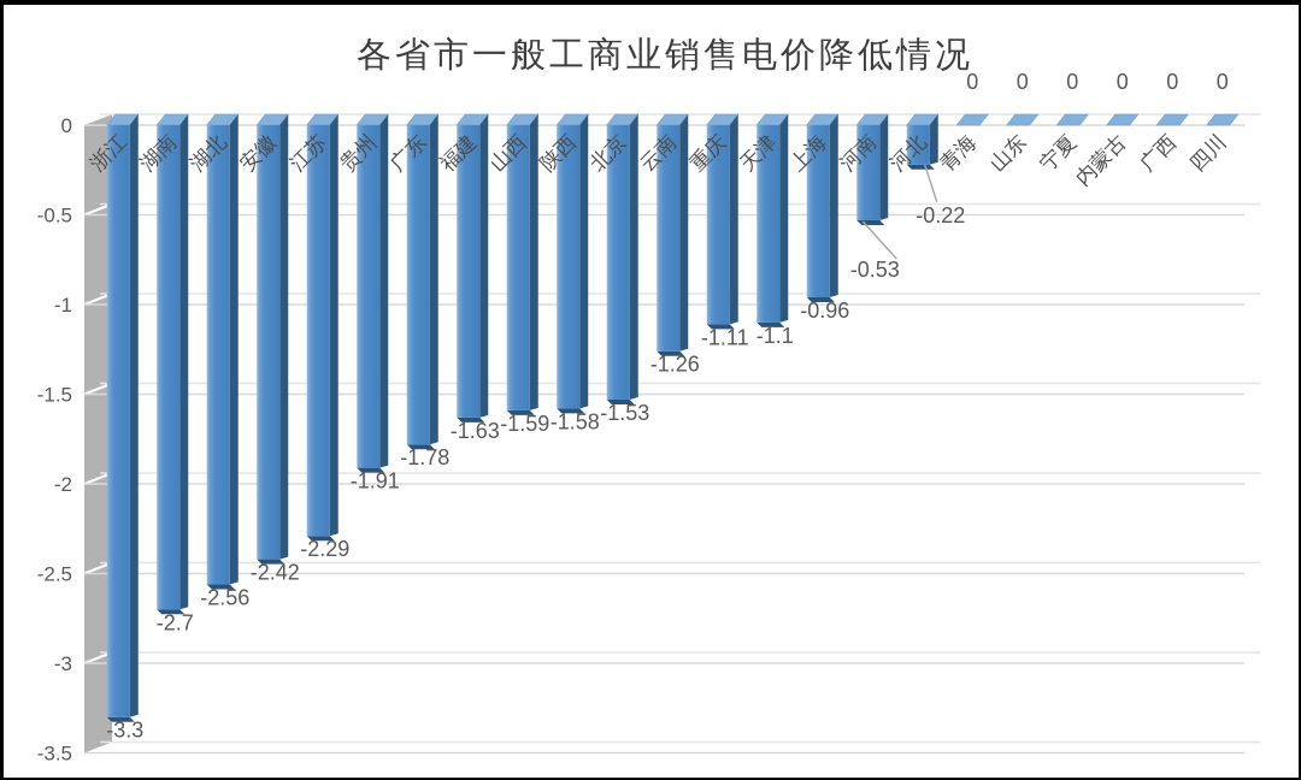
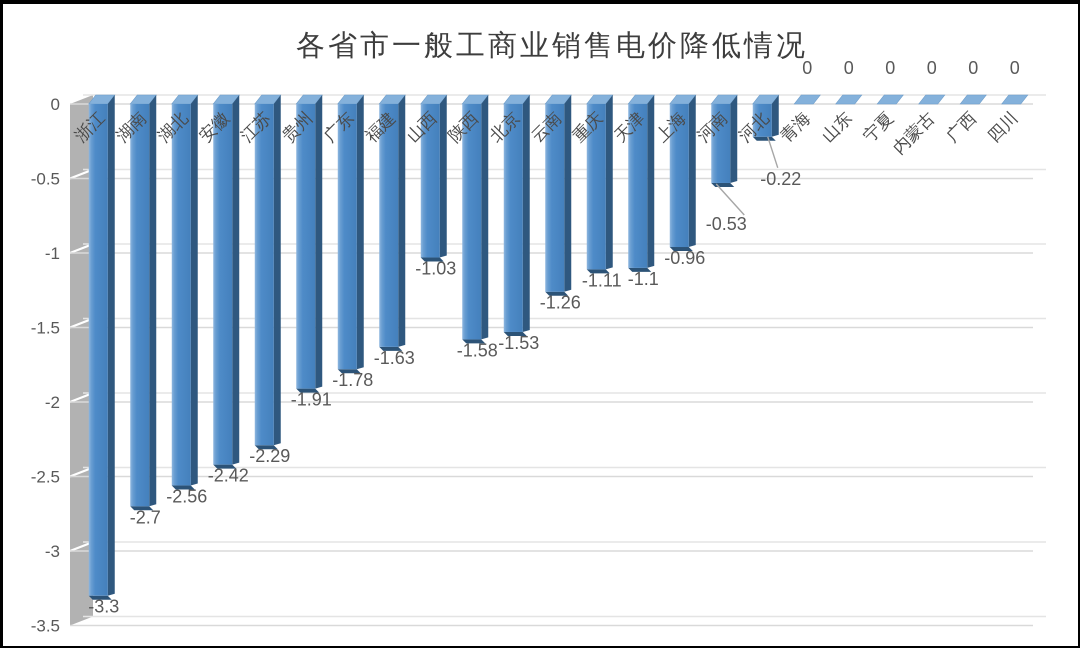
山西: -1.59 -> -1.03
